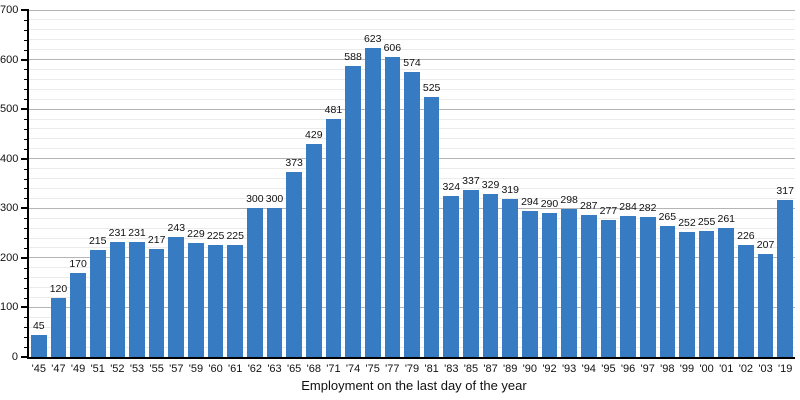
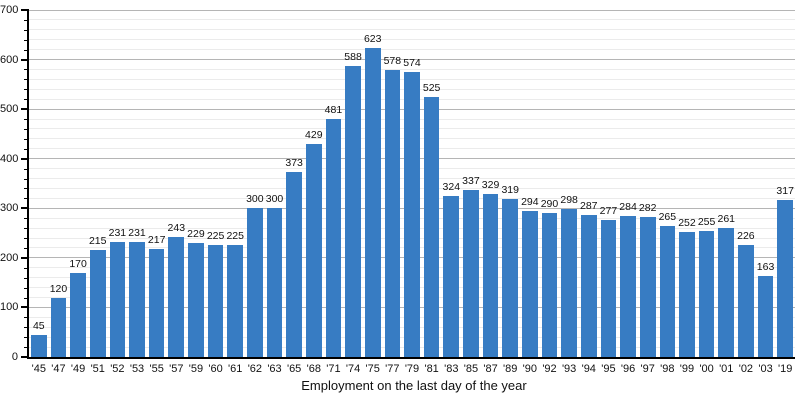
'77: 606 -> 578
'03: 207 -> 163
